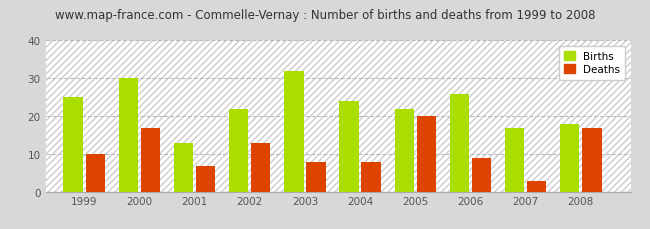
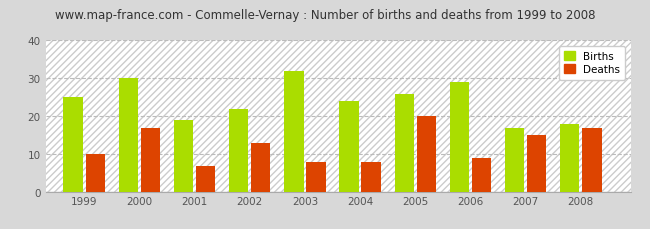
Births/2001: 13 -> 19
Births/2005: 22 -> 26
Births/2006: 26 -> 29
Deaths/2007: 3 -> 15
